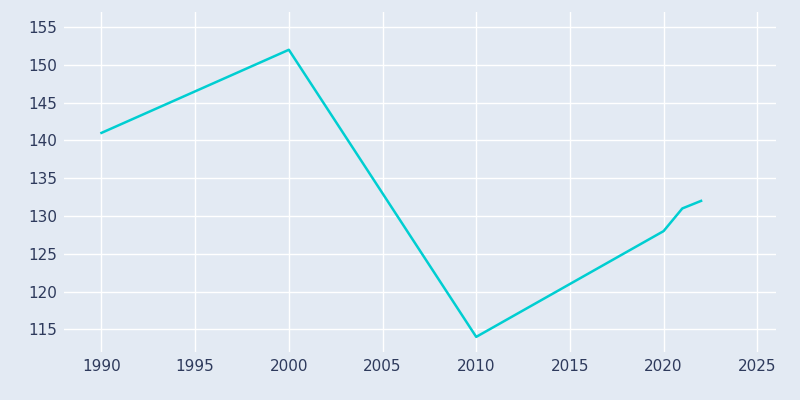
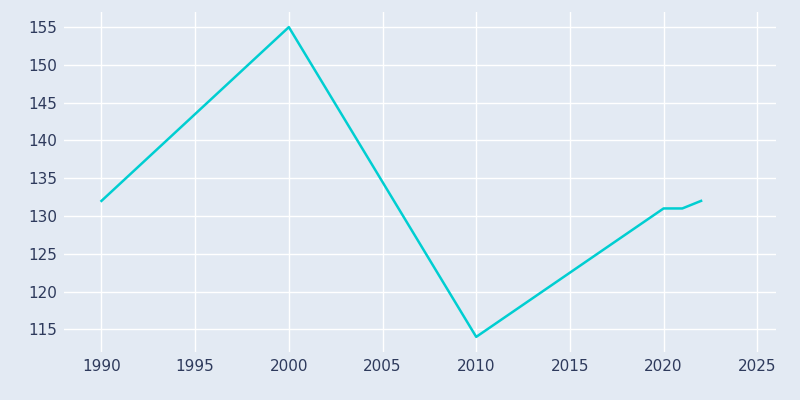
1990: 141 -> 132
2000: 152 -> 155
2020: 128 -> 131
